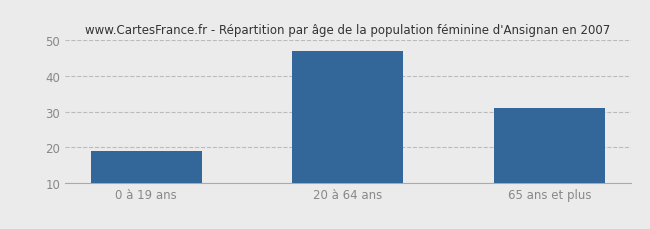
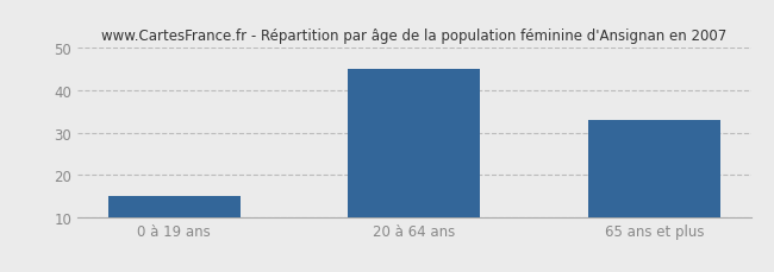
0 à 19 ans: 19 -> 15
20 à 64 ans: 47 -> 45
65 ans et plus: 31 -> 33
